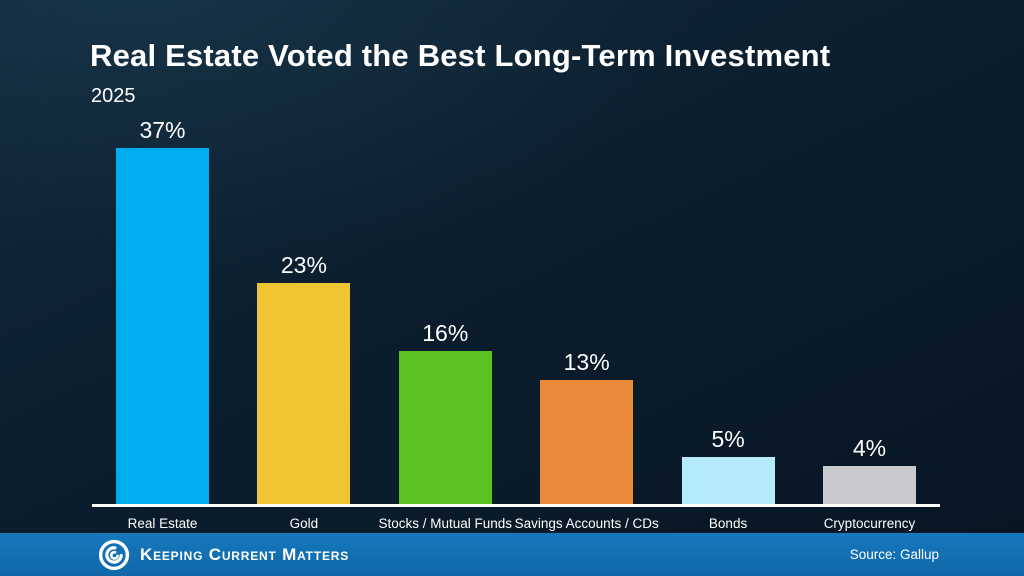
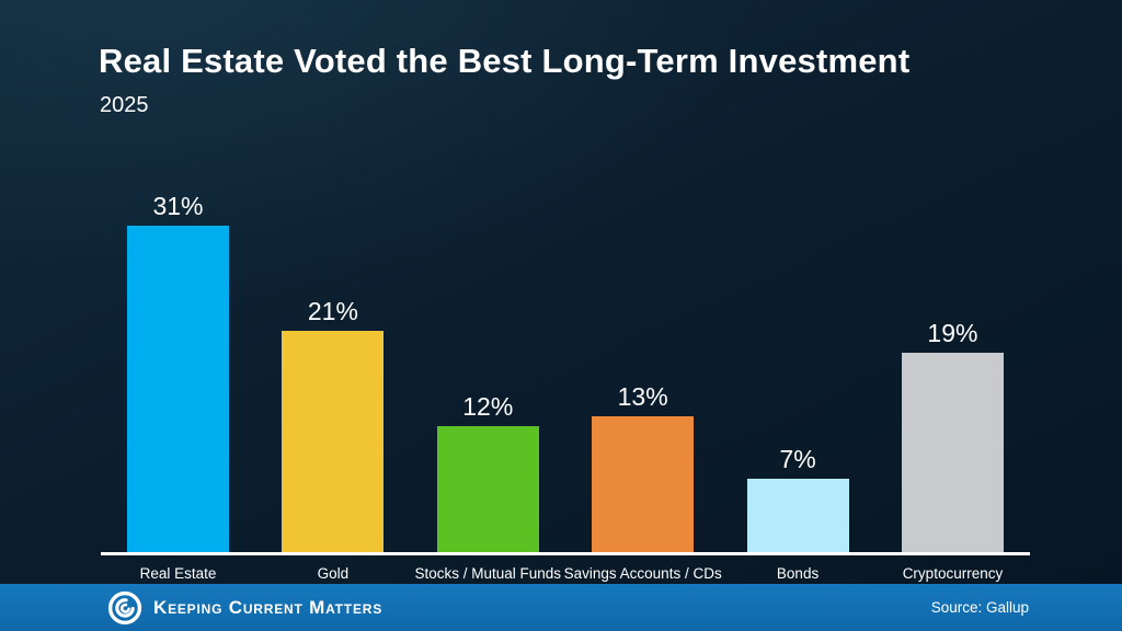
Real Estate: 37% -> 31%
Gold: 23% -> 21%
Stocks / Mutual Funds: 16% -> 12%
Bonds: 5% -> 7%
Cryptocurrency: 4% -> 19%
